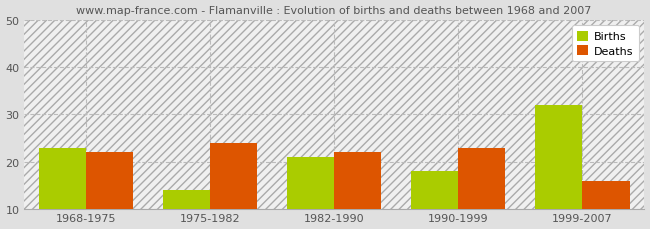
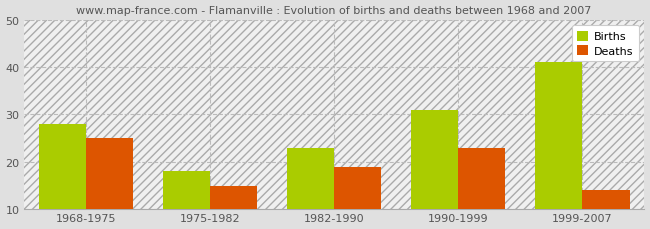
Births/1968-1975: 23 -> 28
Deaths/1968-1975: 22 -> 25
Births/1975-1982: 14 -> 18
Deaths/1975-1982: 24 -> 15
Births/1982-1990: 21 -> 23
Deaths/1982-1990: 22 -> 19
Births/1990-1999: 18 -> 31
Births/1999-2007: 32 -> 41
Deaths/1999-2007: 16 -> 14
